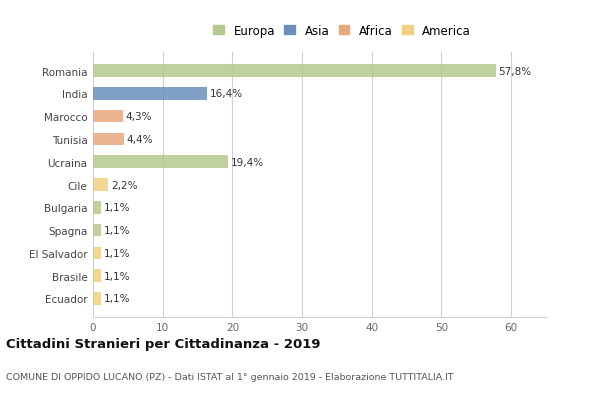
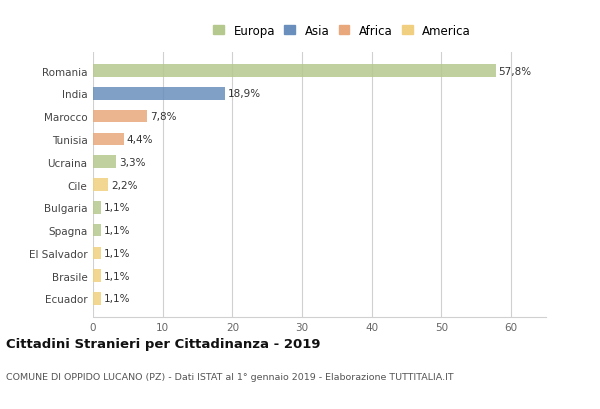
India: 16,4% -> 18,9%
Marocco: 4,3% -> 7,8%
Ucraina: 19,4% -> 3,3%
